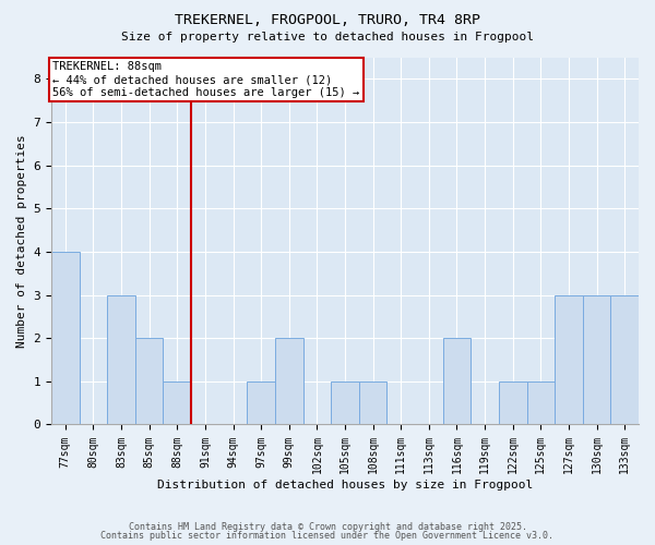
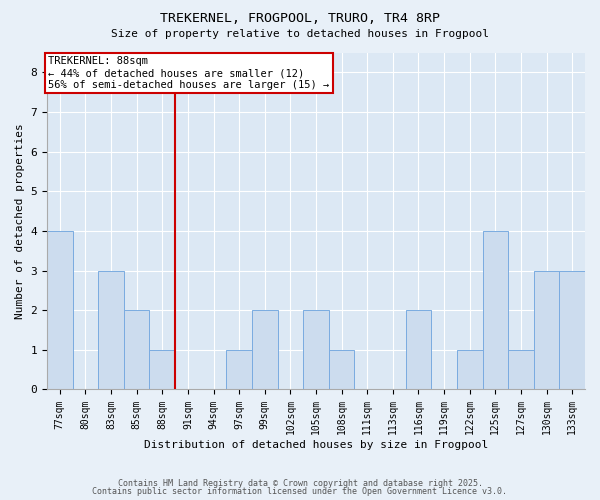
105sqm: 1 -> 2
125sqm: 1 -> 4
127sqm: 3 -> 1
